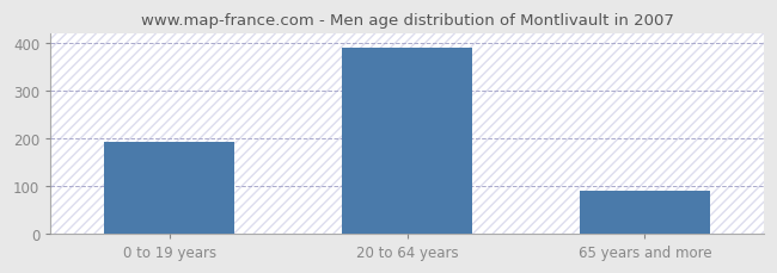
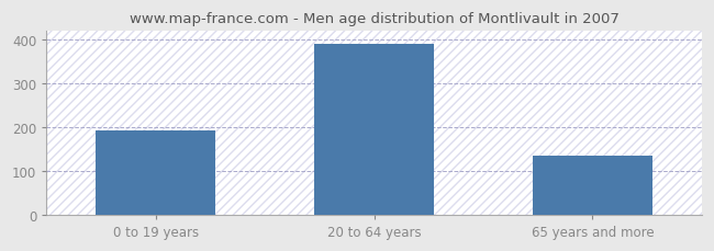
65 years and more: 91 -> 135
